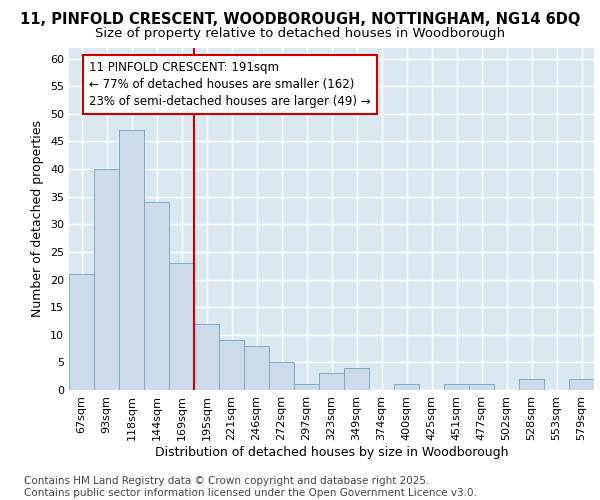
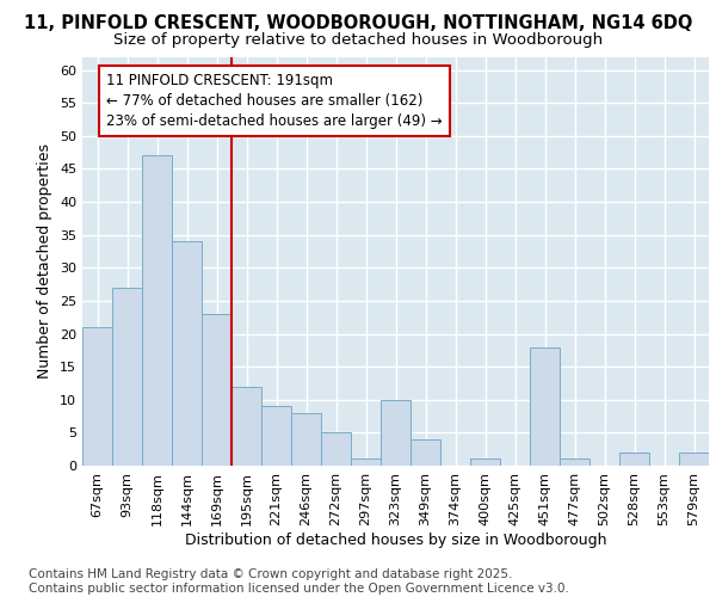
93sqm: 40 -> 27
323sqm: 3 -> 10
451sqm: 1 -> 18
